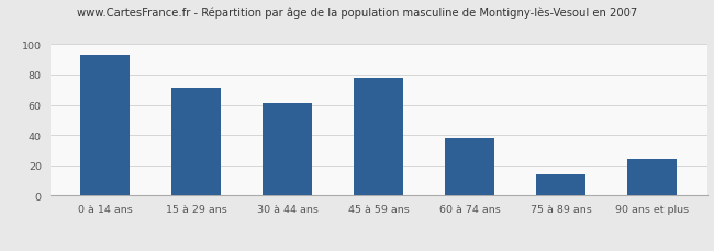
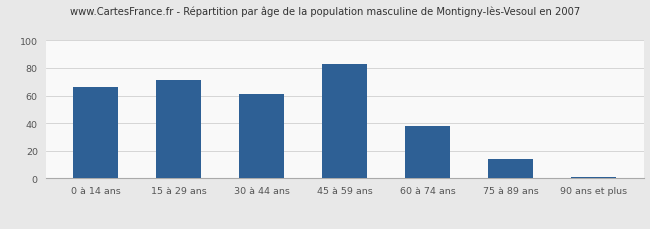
0 à 14 ans: 93 -> 66
45 à 59 ans: 78 -> 83
90 ans et plus: 24 -> 1
